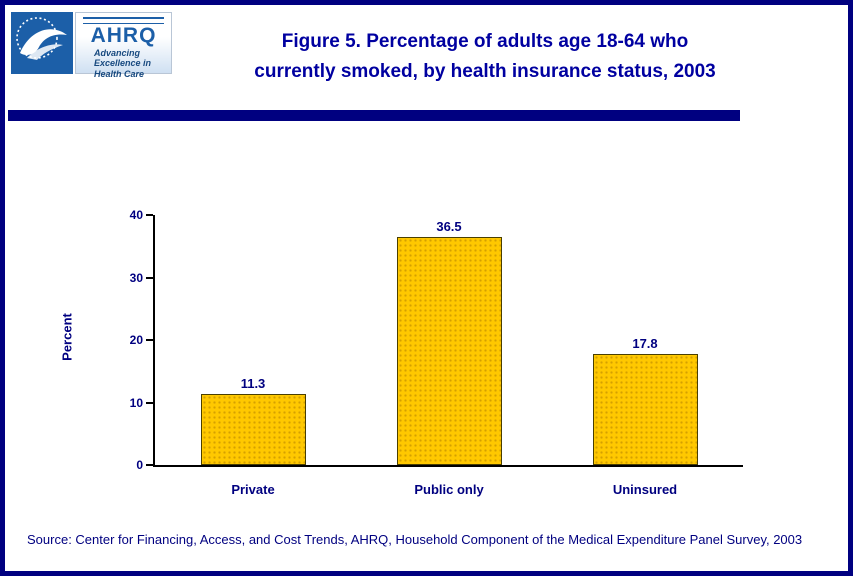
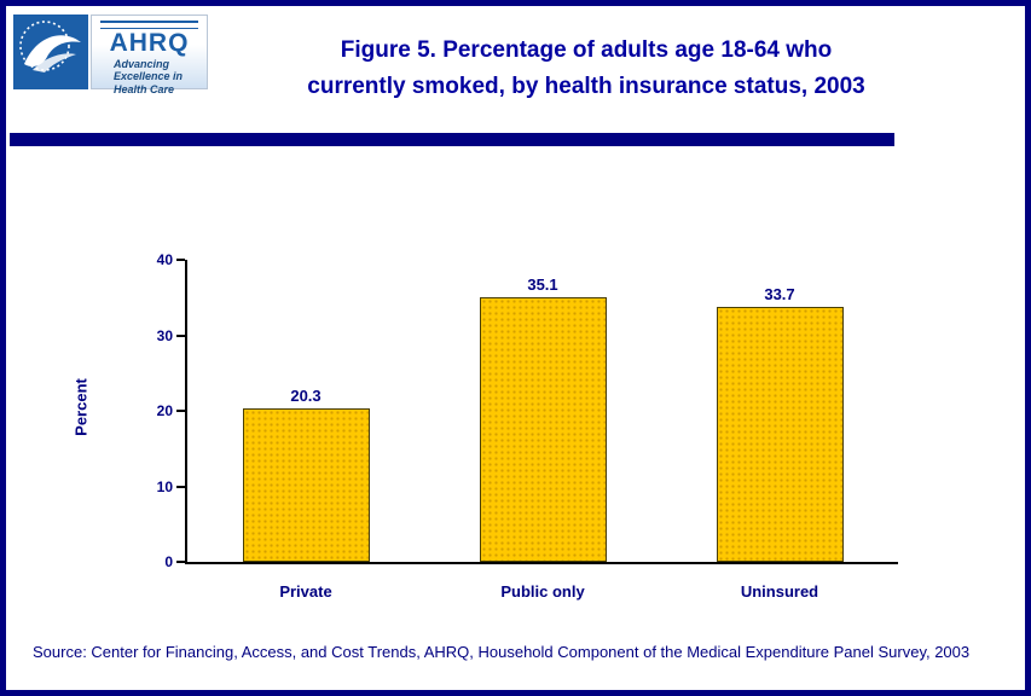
Private: 11.3 -> 20.3
Public only: 36.5 -> 35.1
Uninsured: 17.8 -> 33.7
